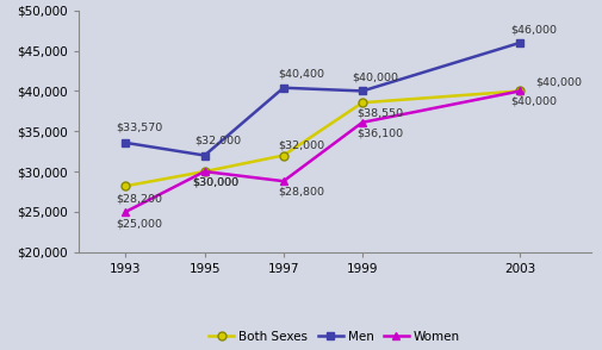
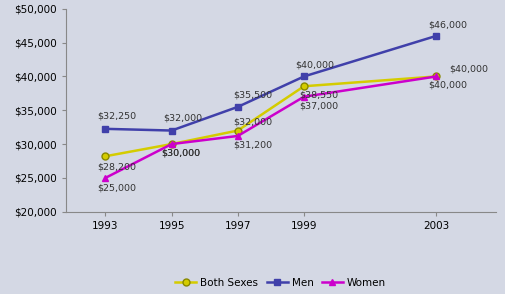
Men/1993: $33,570 -> $32,250
Men/1997: $40,400 -> $35,500
Women/1997: $28,800 -> $31,200
Women/1999: $36,100 -> $37,000
